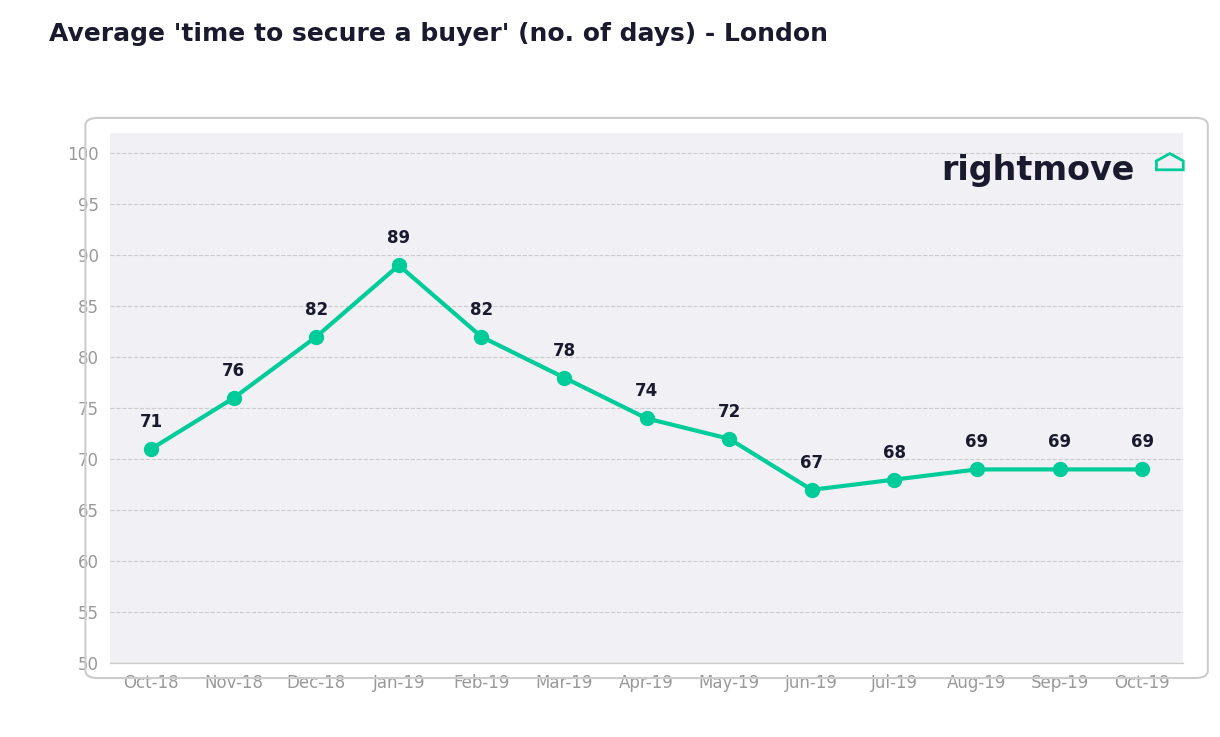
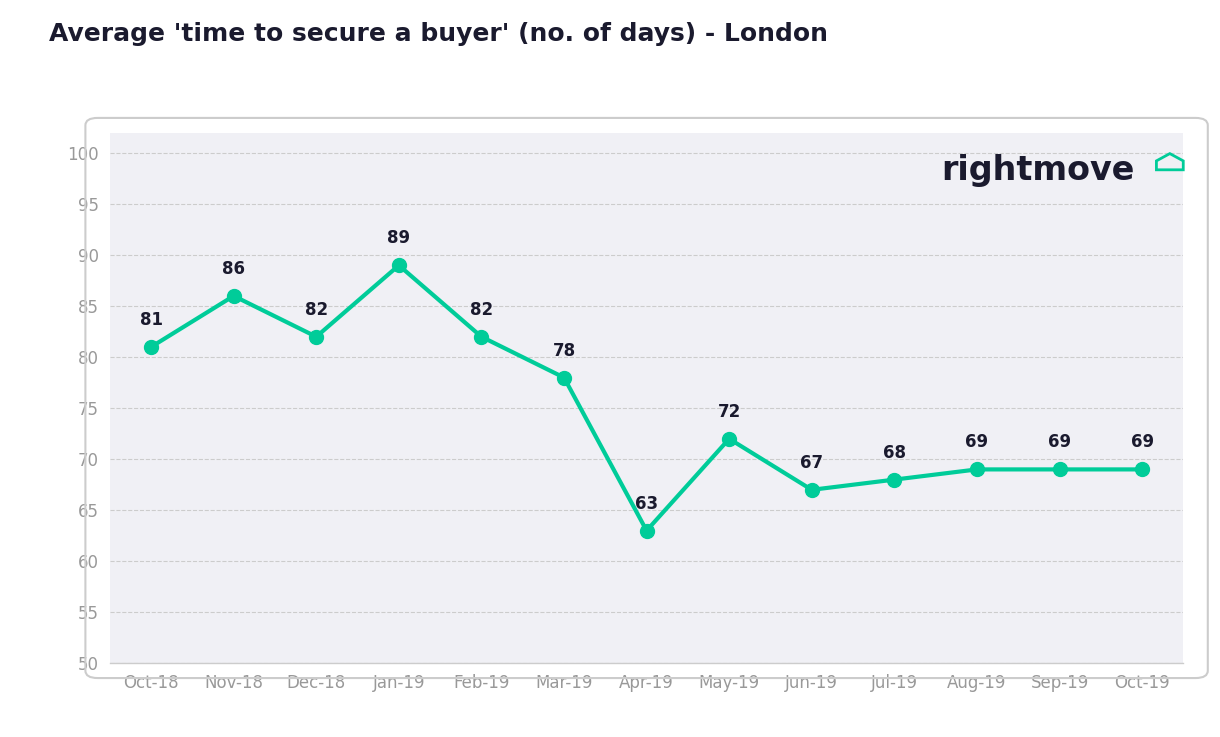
Oct-18: 71 -> 81
Nov-18: 76 -> 86
Apr-19: 74 -> 63
